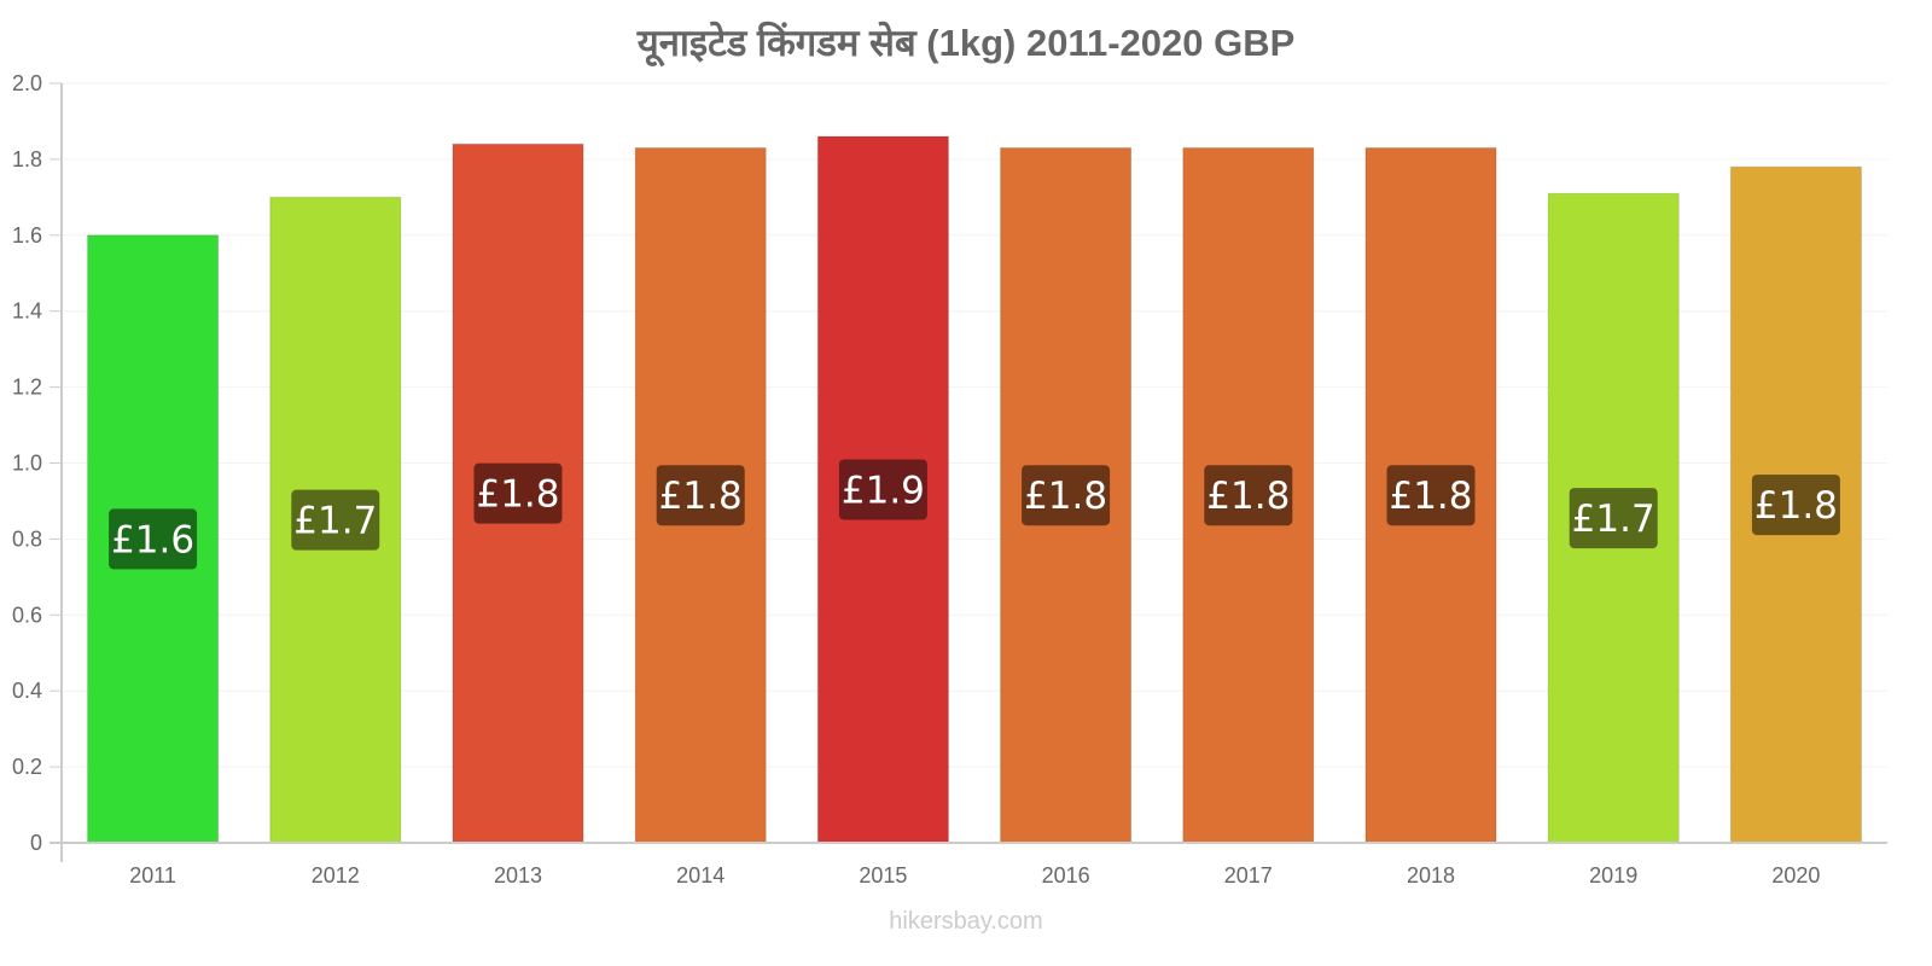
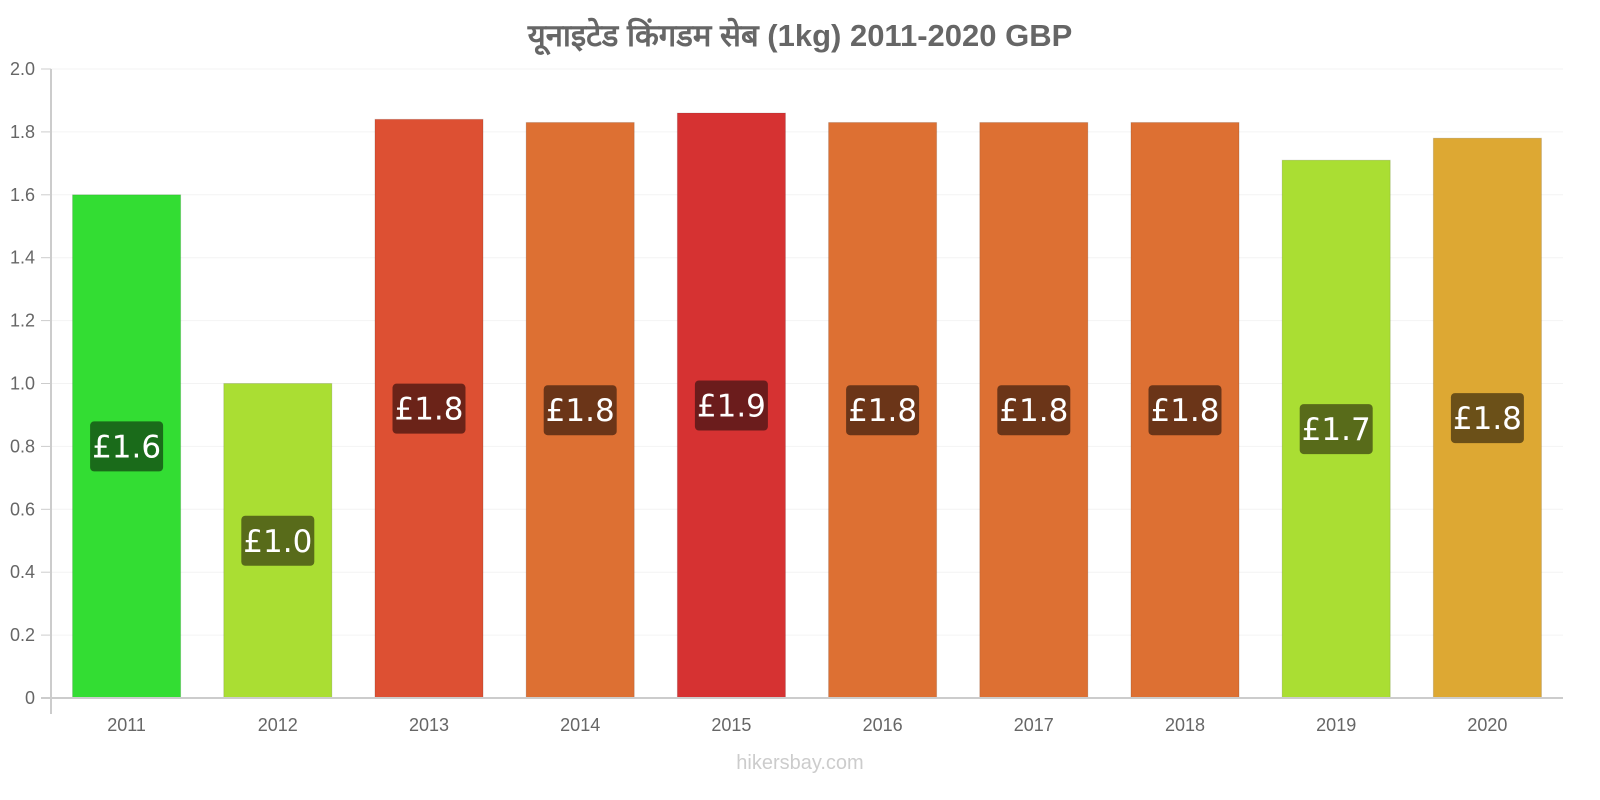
2012: £1.7 -> £1.0
